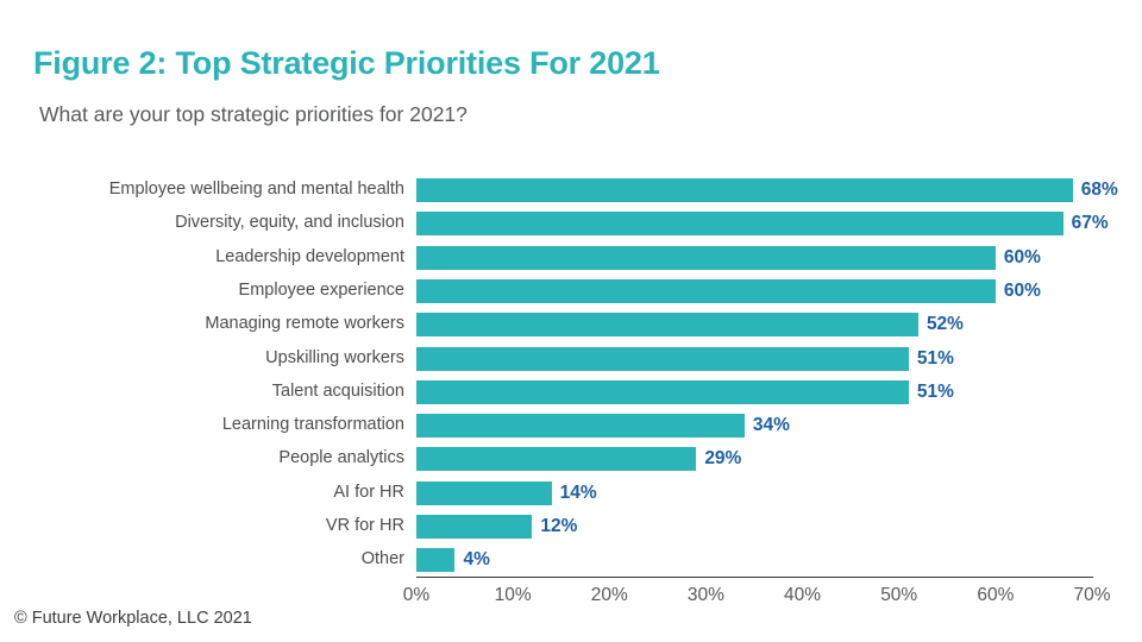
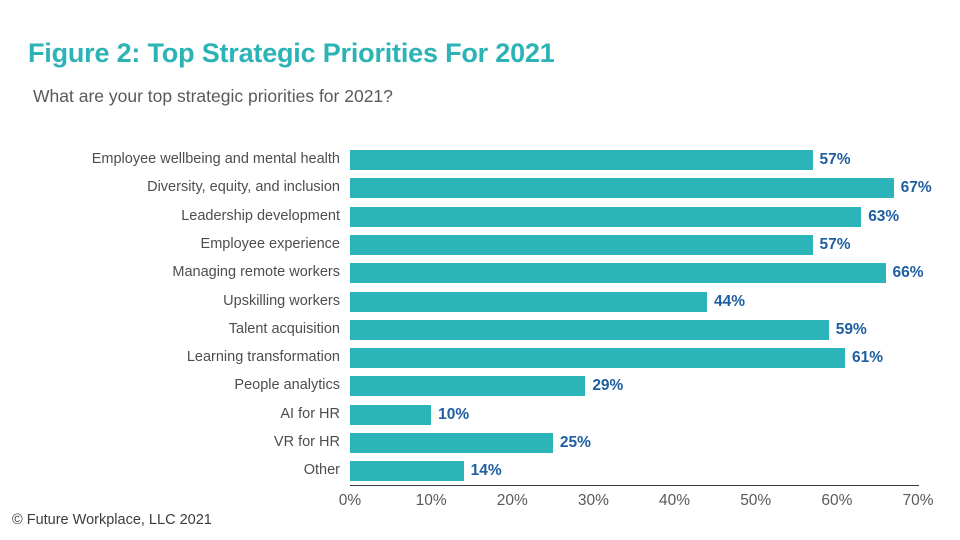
Employee wellbeing and mental health: 68% -> 57%
Leadership development: 60% -> 63%
Employee experience: 60% -> 57%
Managing remote workers: 52% -> 66%
Upskilling workers: 51% -> 44%
Talent acquisition: 51% -> 59%
Learning transformation: 34% -> 61%
AI for HR: 14% -> 10%
VR for HR: 12% -> 25%
Other: 4% -> 14%
